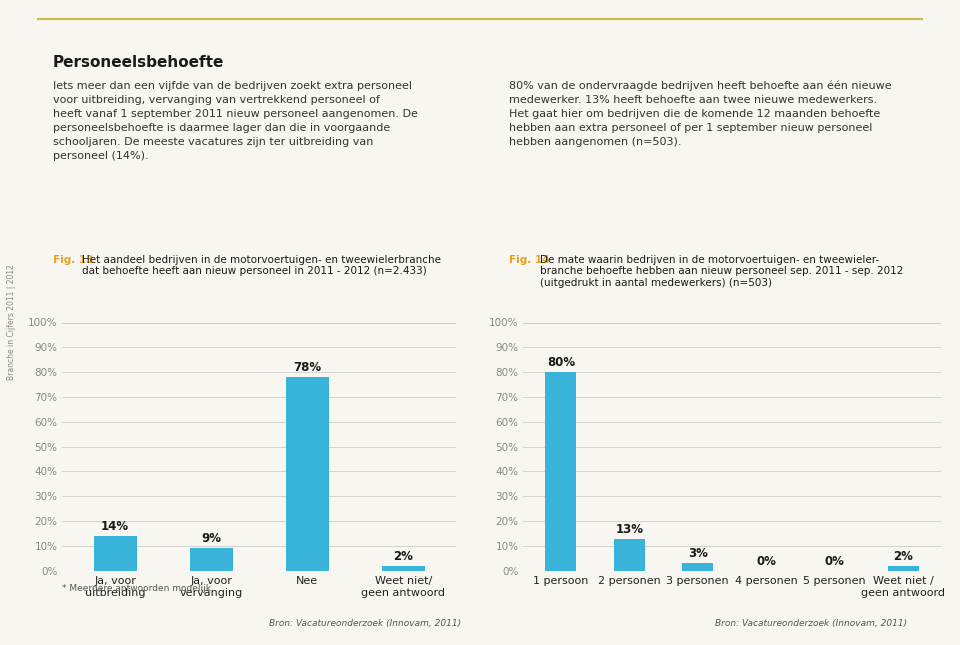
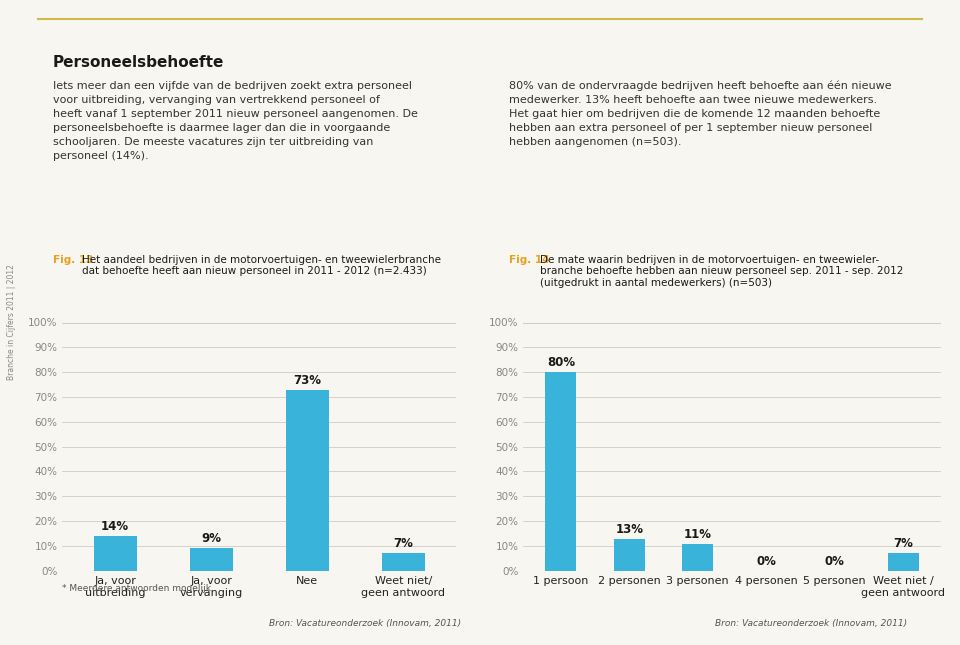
Nee: 78% -> 73%
Weet niet/ geen antwoord: 2% -> 7%
3 personen: 3% -> 11%
Weet niet / geen antwoord: 2% -> 7%
